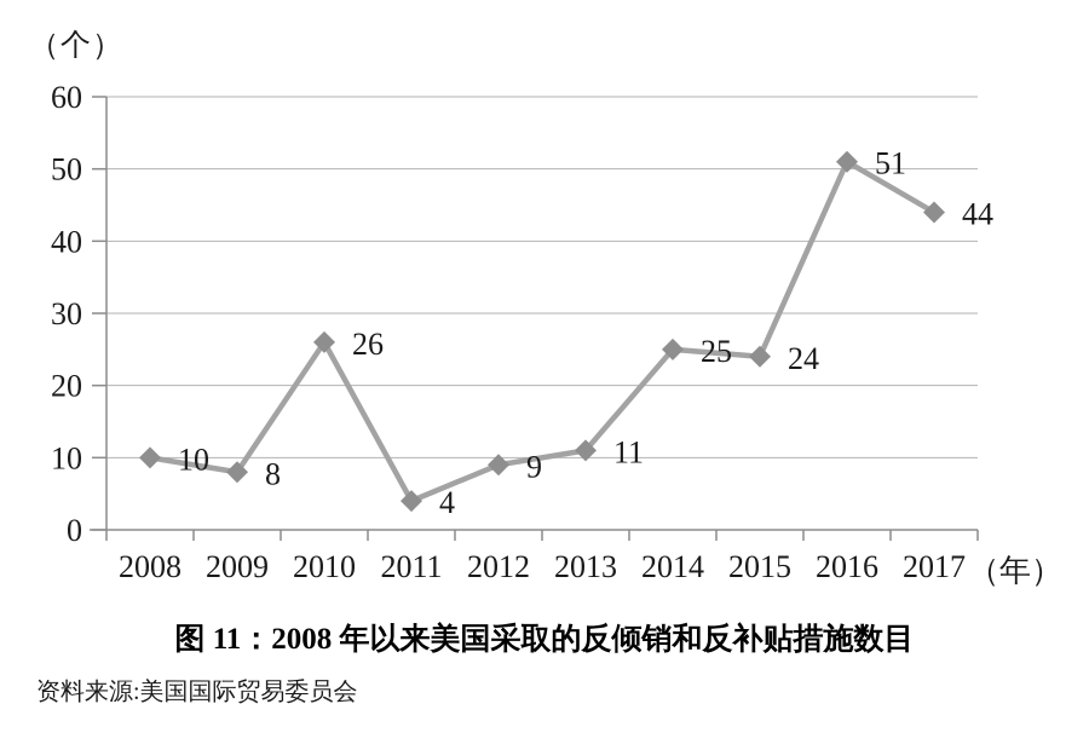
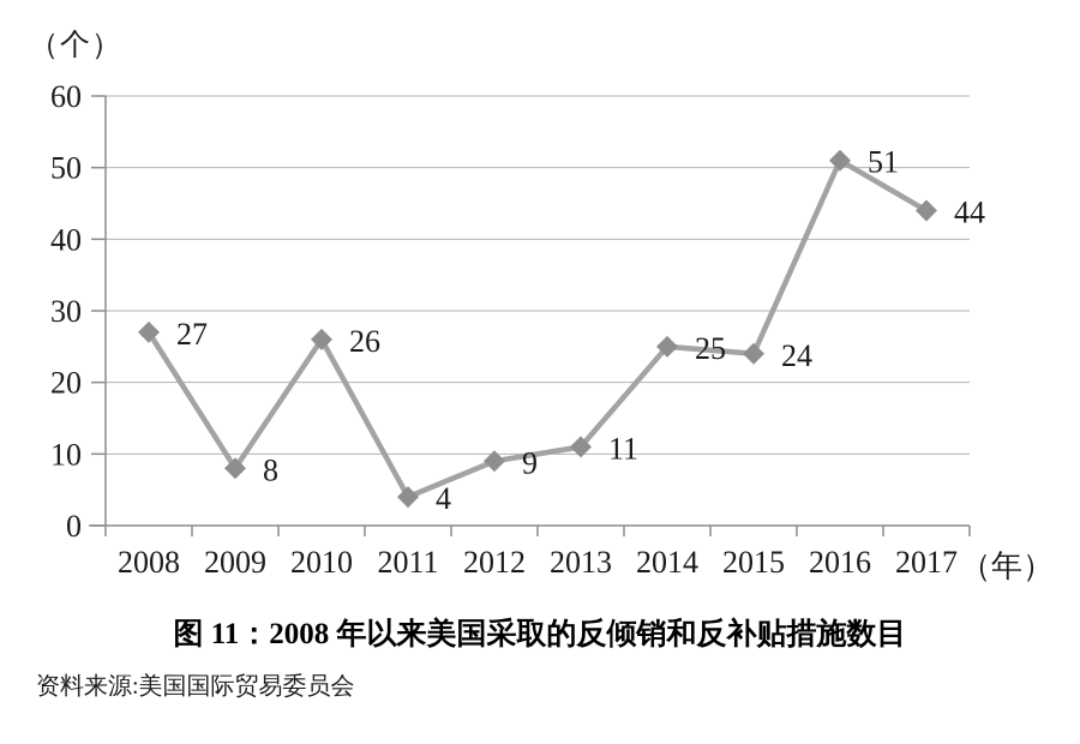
2008: 10 -> 27
